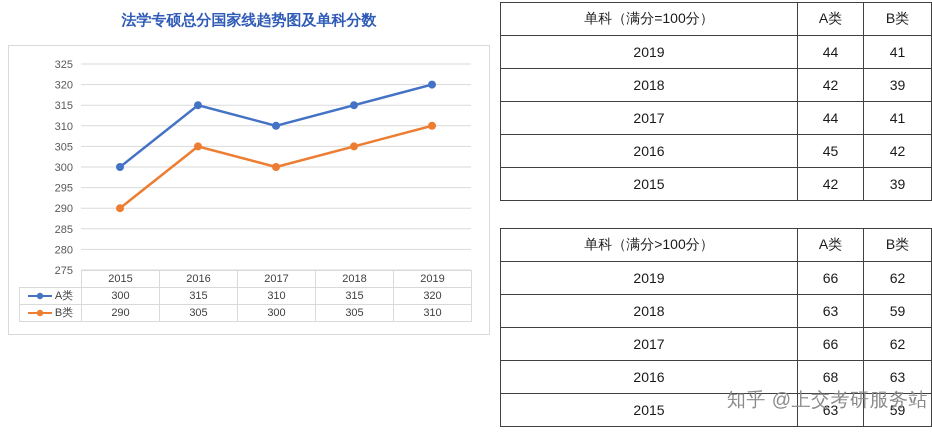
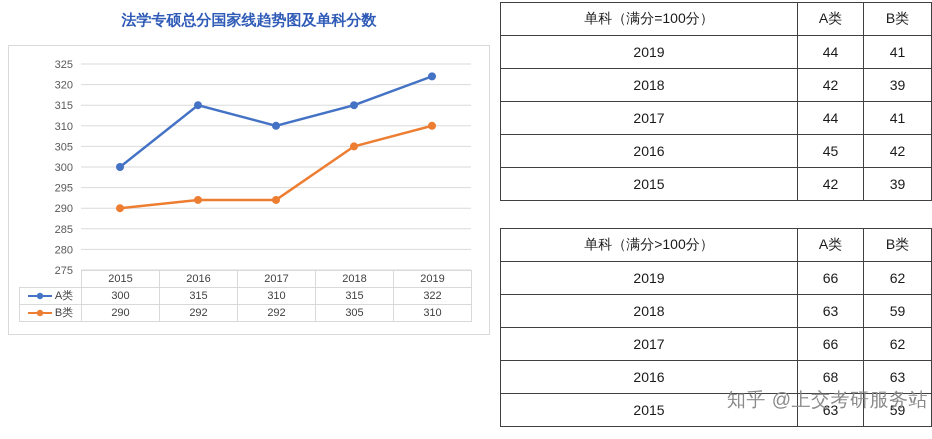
B类/2016: 305 -> 292
B类/2017: 300 -> 292
A类/2019: 320 -> 322
